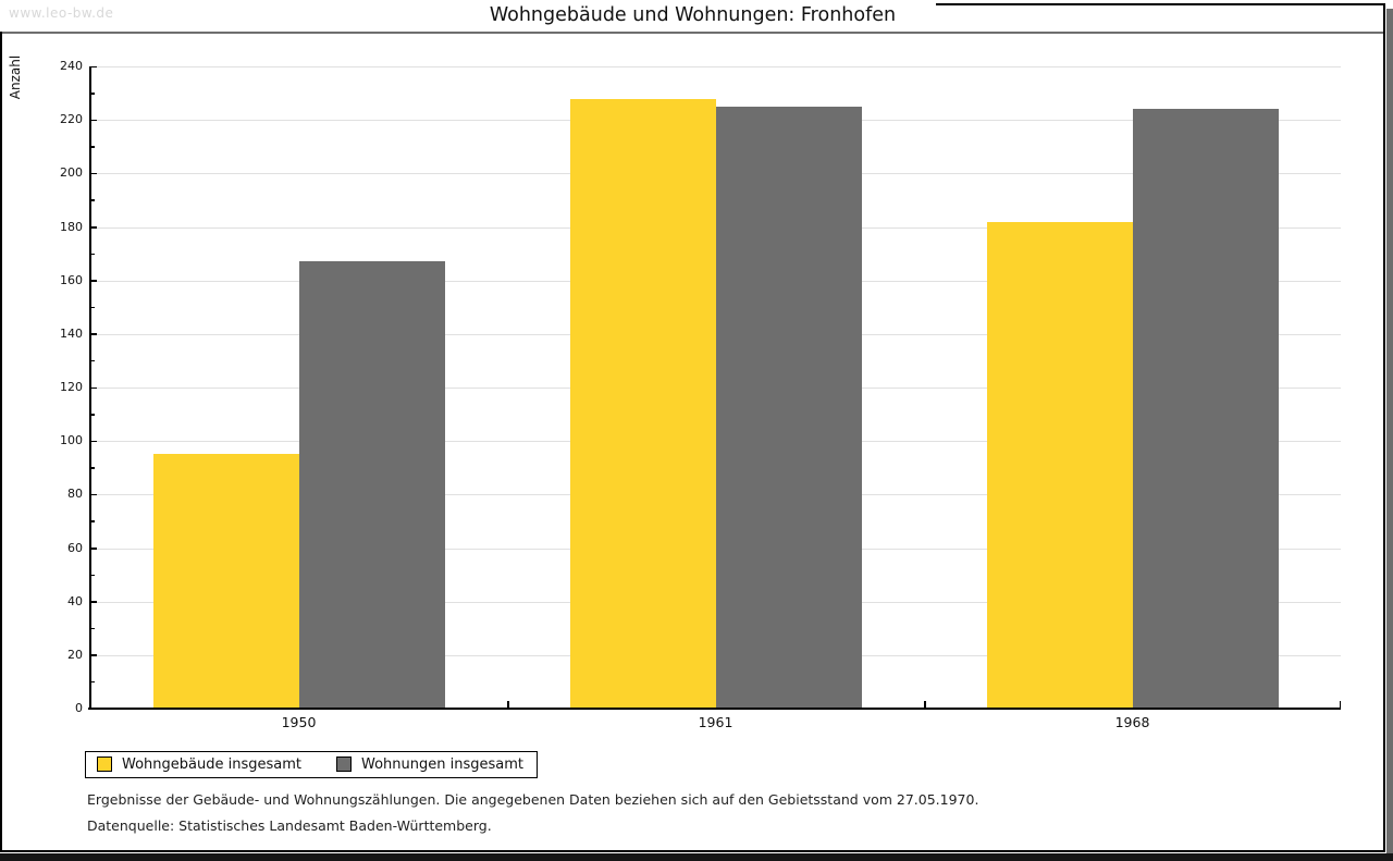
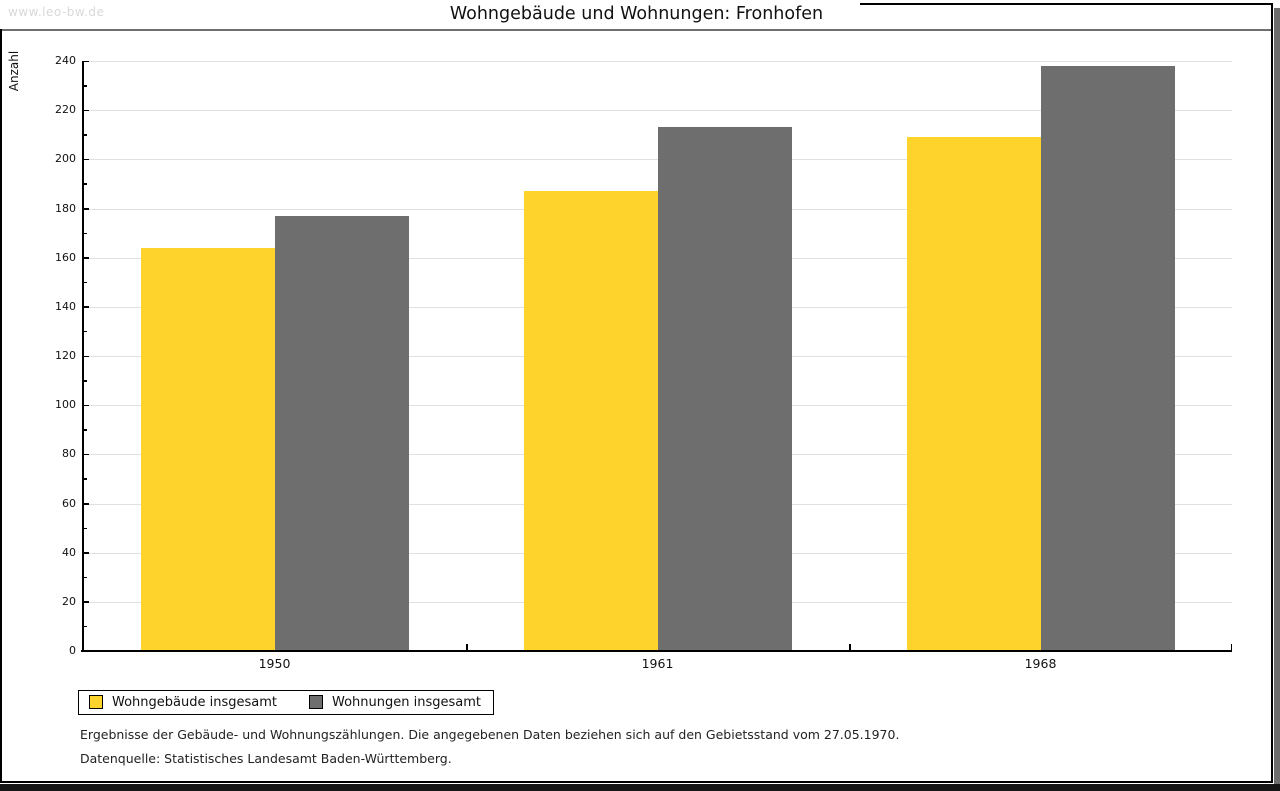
Wohngebäude insgesamt/1950: 95 -> 164
Wohnungen insgesamt/1950: 167 -> 177
Wohngebäude insgesamt/1961: 228 -> 187
Wohnungen insgesamt/1961: 225 -> 213
Wohngebäude insgesamt/1968: 182 -> 209
Wohnungen insgesamt/1968: 224 -> 238
